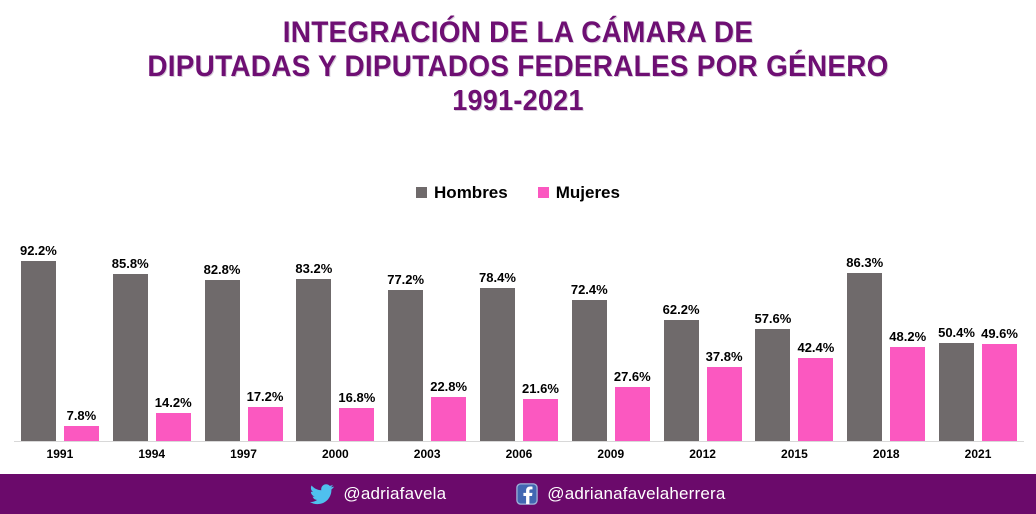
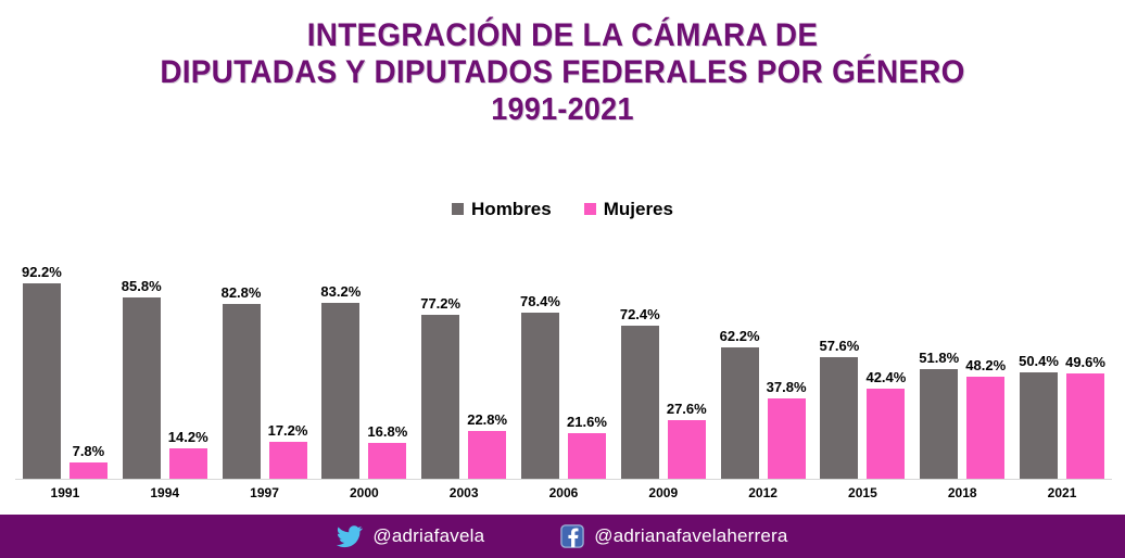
Hombres/2018: 86.3% -> 51.8%
